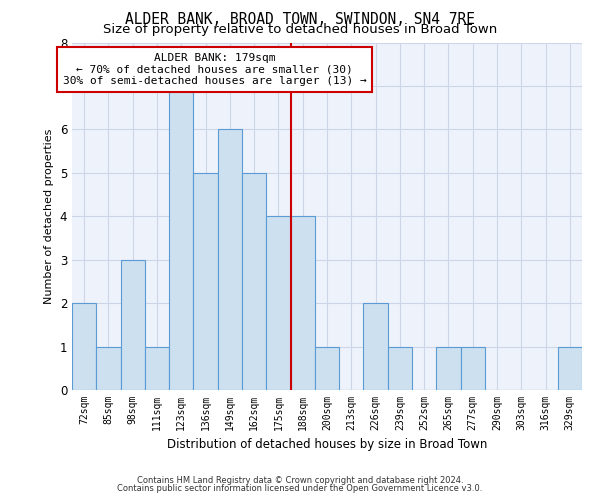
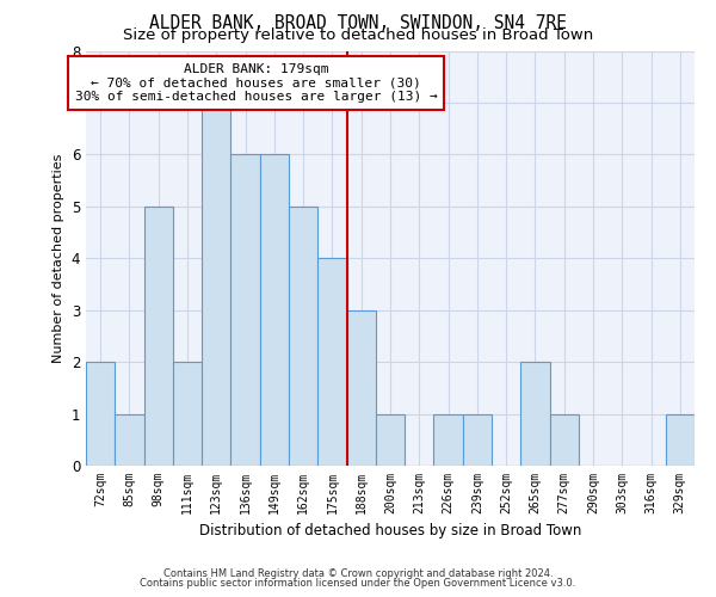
98sqm: 3 -> 5
111sqm: 1 -> 2
136sqm: 5 -> 6
188sqm: 4 -> 3
226sqm: 2 -> 1
265sqm: 1 -> 2
